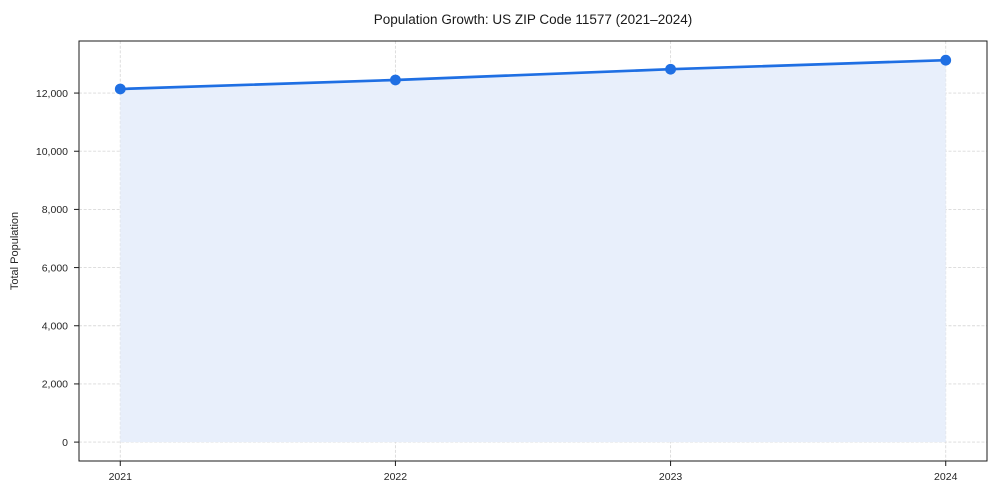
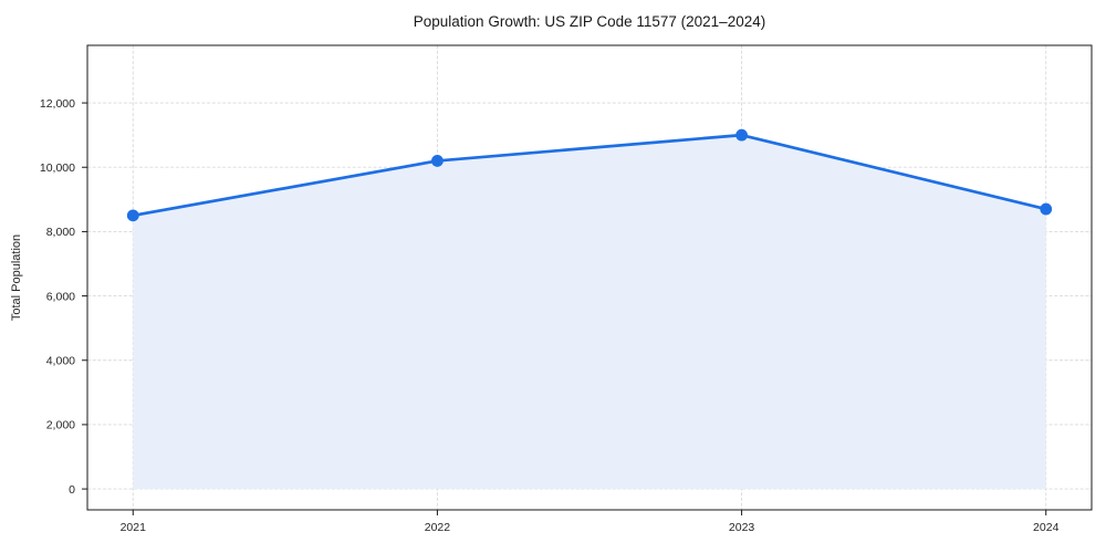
2021: 12100 -> 8500
2022: 12400 -> 10200
2023: 12800 -> 11000
2024: 13100 -> 8700
